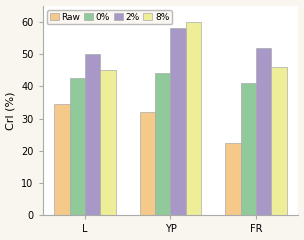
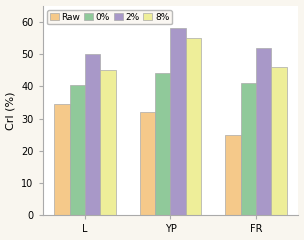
0%/L: 42.5 -> 40.5
8%/YP: 60 -> 55
Raw/FR: 22.5 -> 25.0
